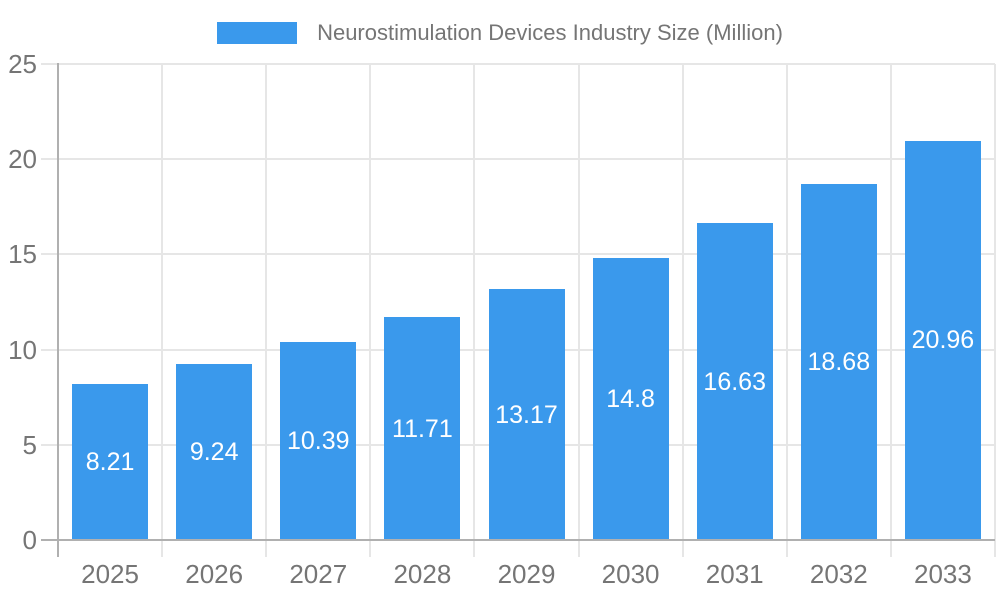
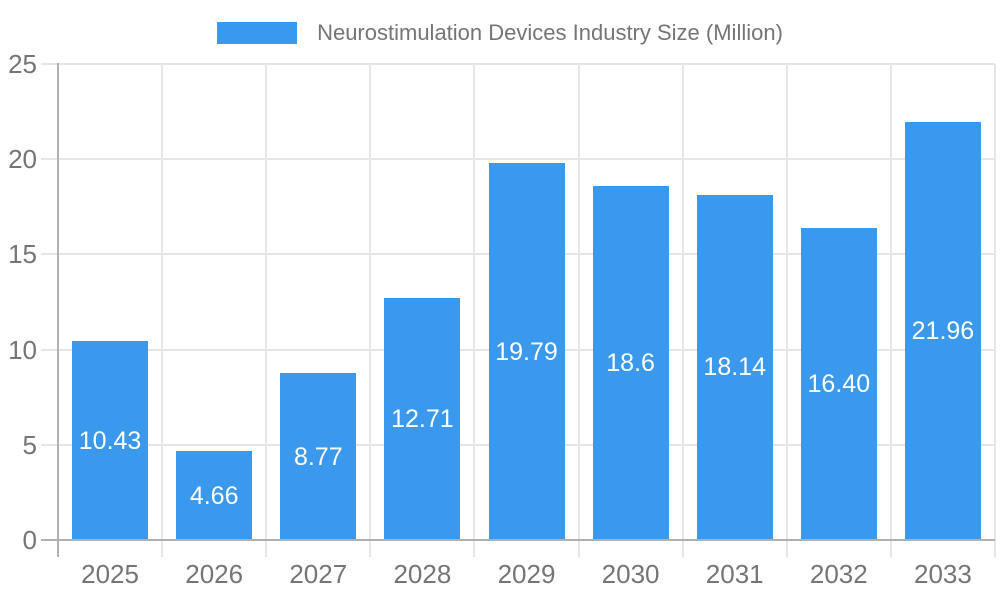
2025: 8.21 -> 10.43
2026: 9.24 -> 4.66
2027: 10.39 -> 8.77
2028: 11.71 -> 12.71
2029: 13.17 -> 19.79
2030: 14.8 -> 18.6
2031: 16.63 -> 18.14
2032: 18.68 -> 16.40
2033: 20.96 -> 21.96
